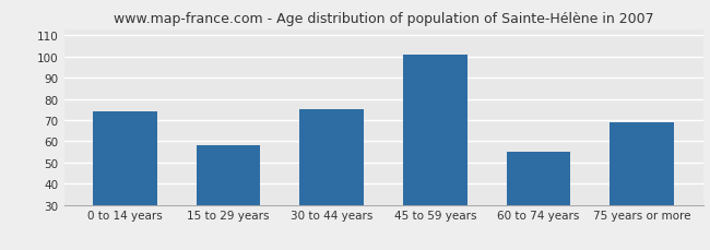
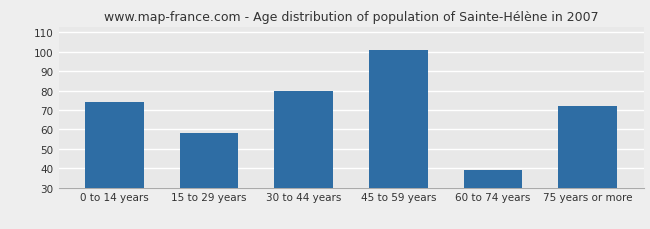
30 to 44 years: 75 -> 80
60 to 74 years: 55 -> 39
75 years or more: 69 -> 72
